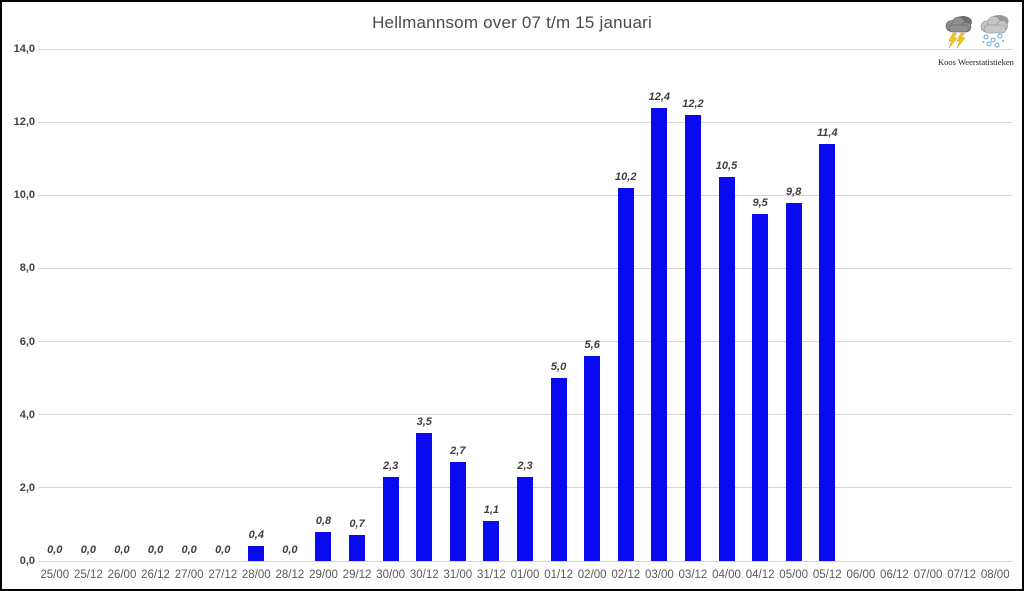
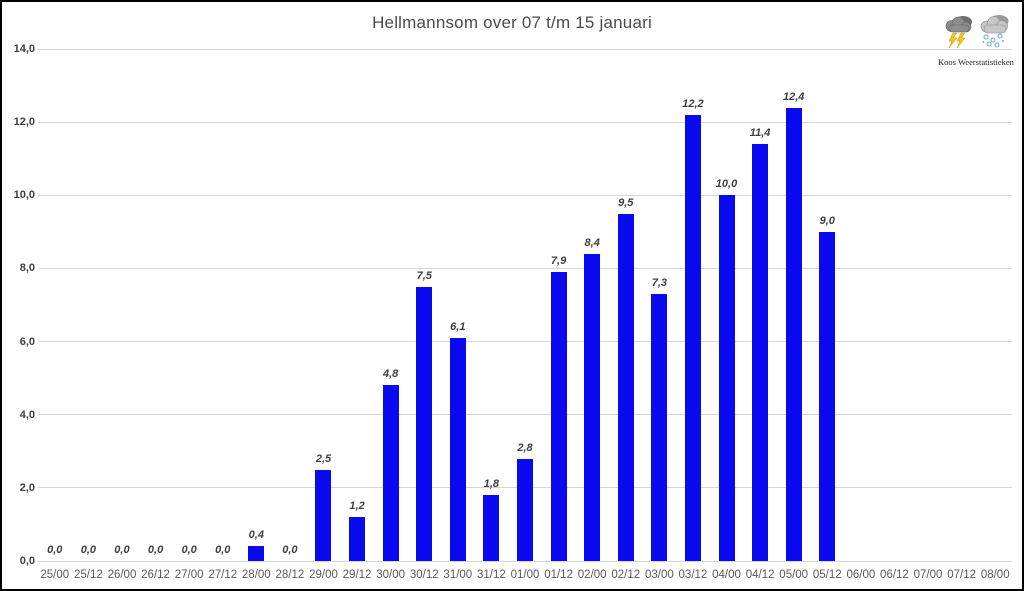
29/00: 0,8 -> 2,5
29/12: 0,7 -> 1,2
30/00: 2,3 -> 4,8
30/12: 3,5 -> 7,5
31/00: 2,7 -> 6,1
31/12: 1,1 -> 1,8
01/00: 2,3 -> 2,8
01/12: 5,0 -> 7,9
02/00: 5,6 -> 8,4
02/12: 10,2 -> 9,5
03/00: 12,4 -> 7,3
04/00: 10,5 -> 10,0
04/12: 9,5 -> 11,4
05/00: 9,8 -> 12,4
05/12: 11,4 -> 9,0
